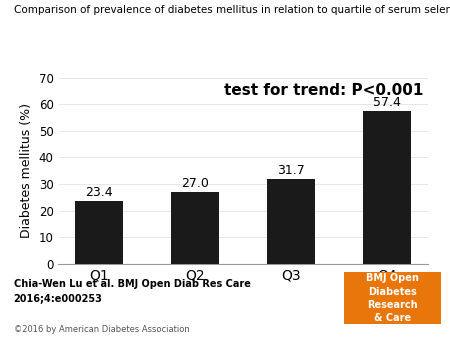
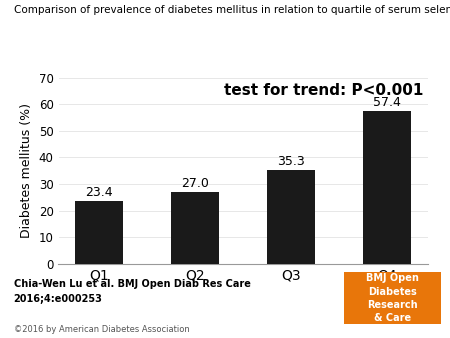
Q3: 31.7 -> 35.3
